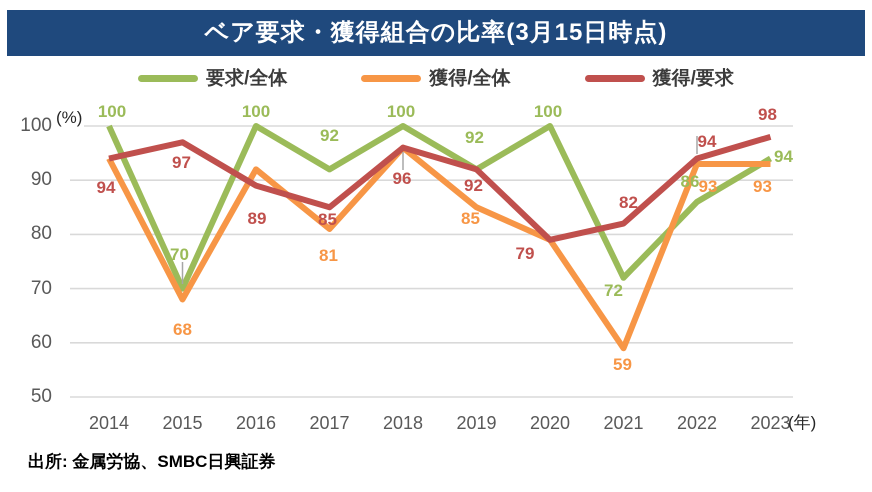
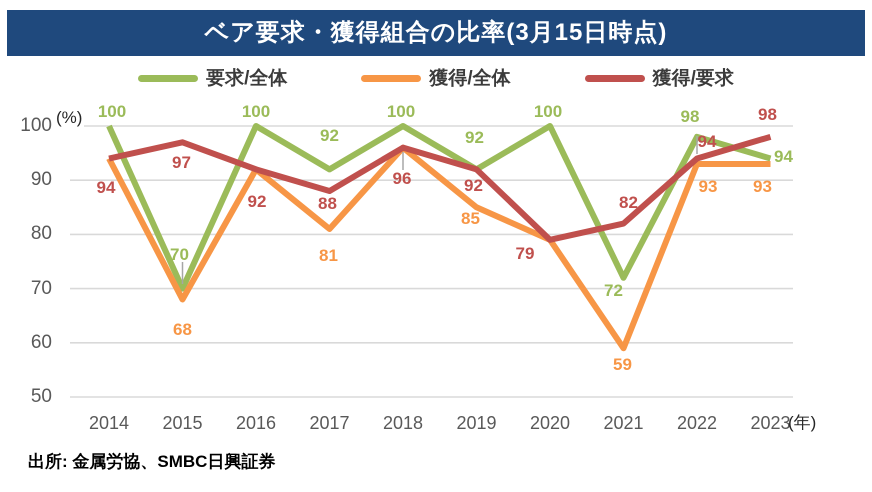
獲得/要求/2016: 89 -> 92
獲得/要求/2017: 85 -> 88
要求/全体/2022: 86 -> 98
